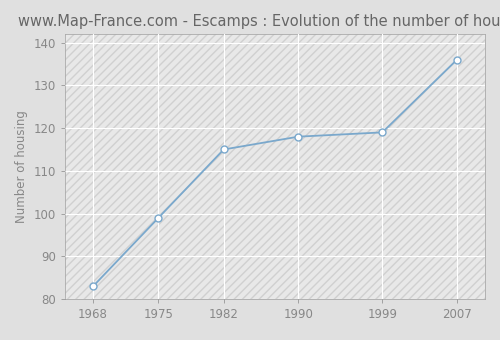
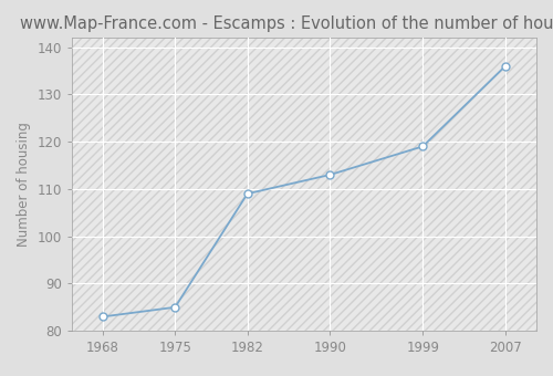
1975: 99 -> 85
1982: 115 -> 109
1990: 118 -> 113
